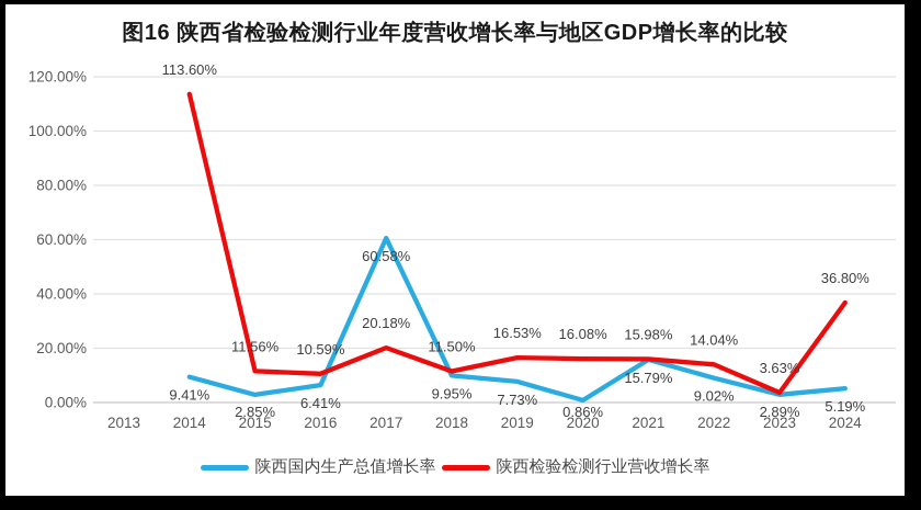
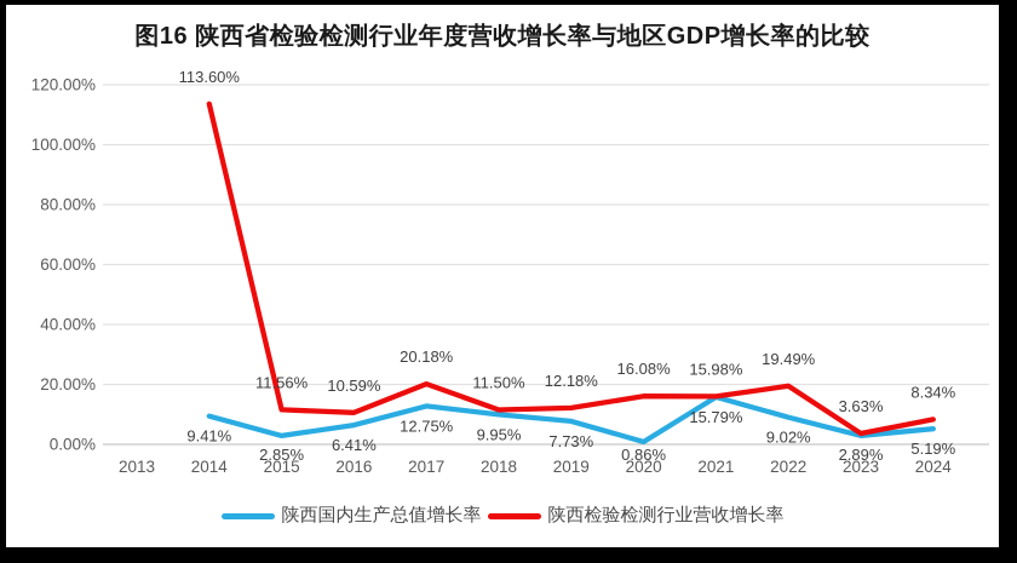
陕西国内生产总值增长率/2017: 60.58% -> 12.75%
陕西检验检测行业营收增长率/2019: 16.53% -> 12.18%
陕西检验检测行业营收增长率/2022: 14.04% -> 19.49%
陕西检验检测行业营收增长率/2024: 36.80% -> 8.34%
